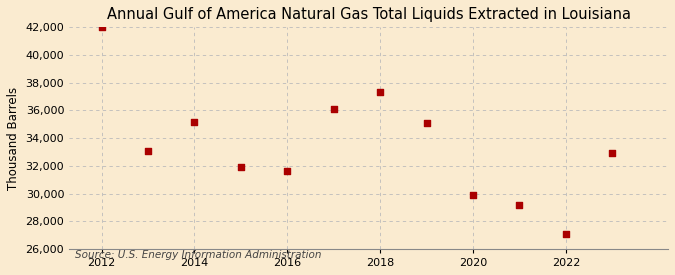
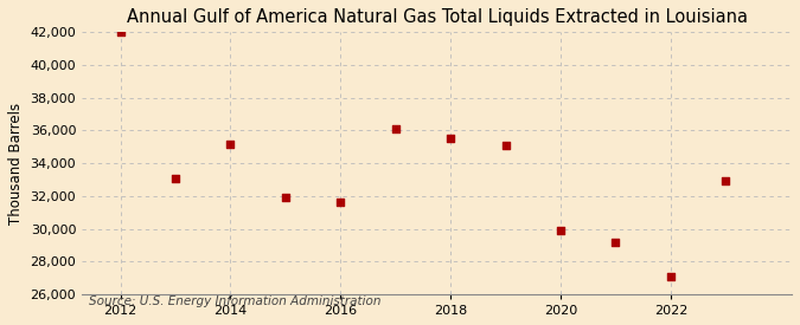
2018: 37,300 -> 35,500
